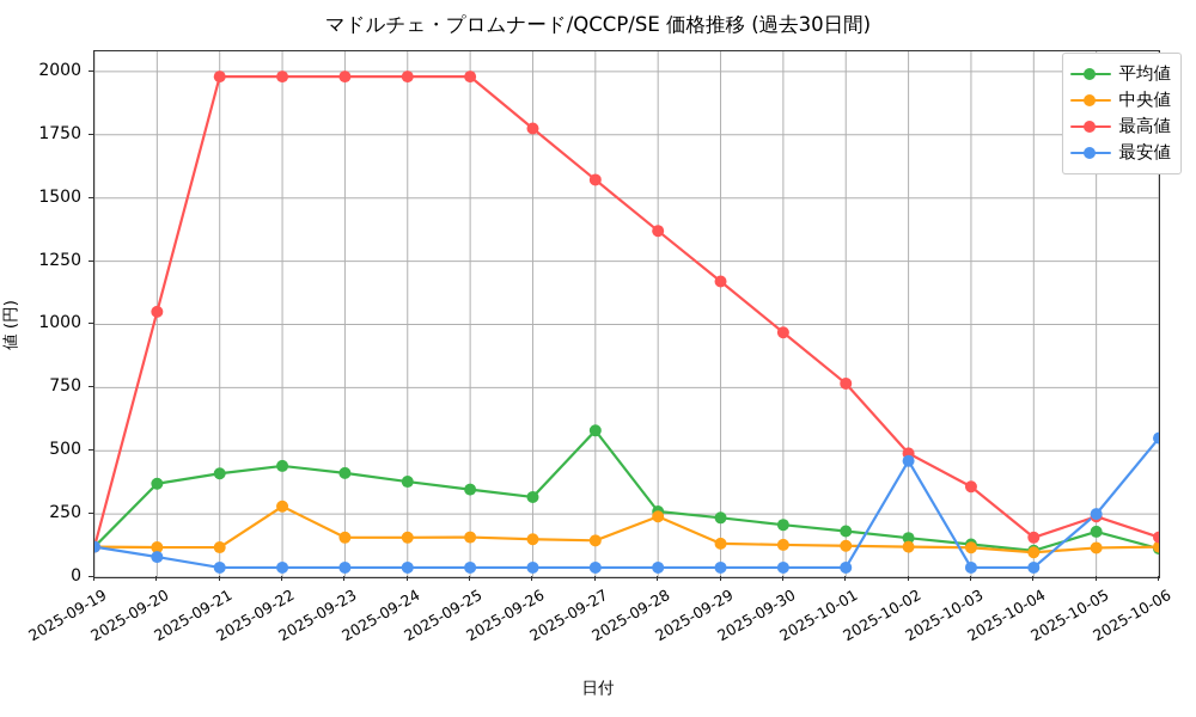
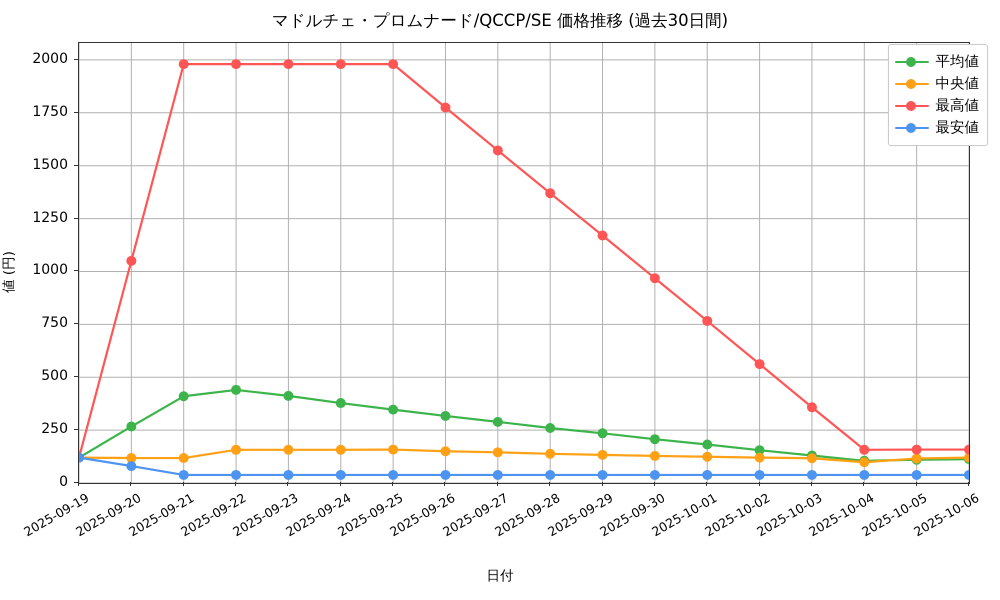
平均値/2025-09-20: 370 -> 270
中央値/2025-09-22: 280 -> 160
平均値/2025-09-27: 580 -> 290
中央値/2025-09-28: 240 -> 140
最高値/2025-10-02: 490 -> 560
最安値/2025-10-02: 460 -> 40
平均値/2025-10-05: 180 -> 110
最高値/2025-10-05: 240 -> 160
最安値/2025-10-05: 250 -> 40
最安値/2025-10-06: 550 -> 40
